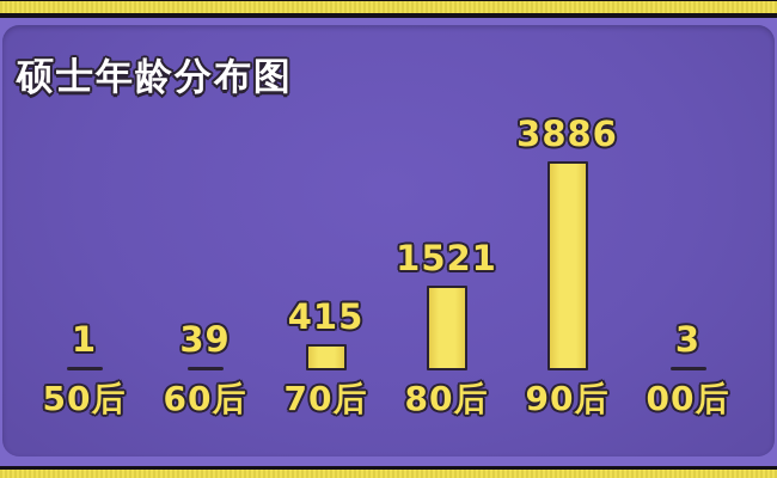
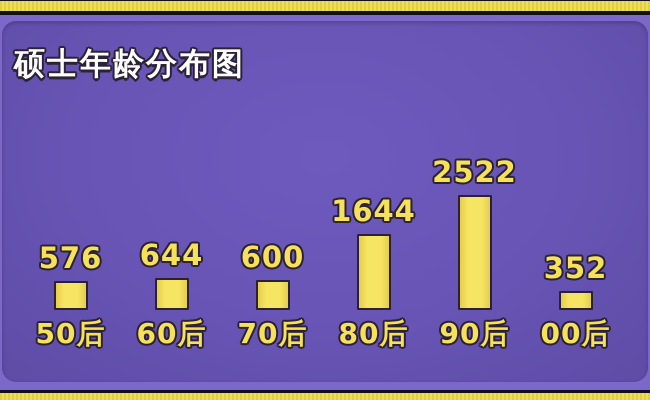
50后: 1 -> 576
60后: 39 -> 644
70后: 415 -> 600
80后: 1521 -> 1644
90后: 3886 -> 2522
00后: 3 -> 352
